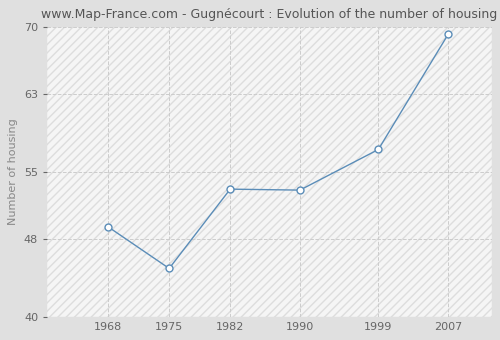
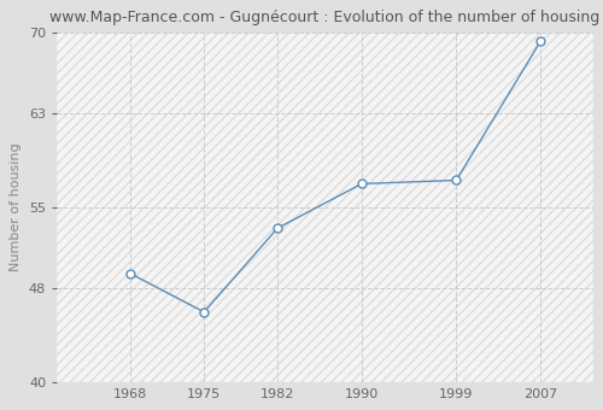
1975: 45.0 -> 46.0
1990: 53.1 -> 57.0
